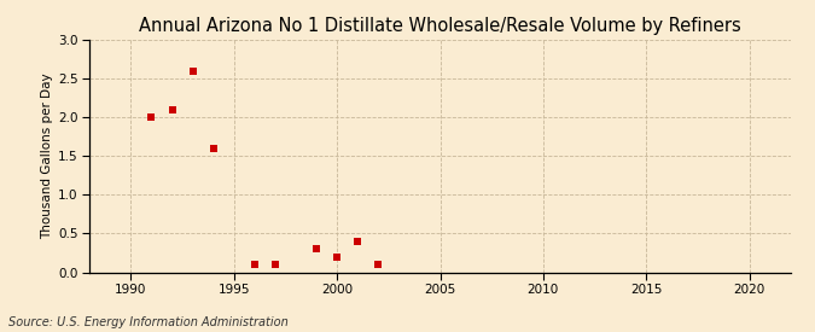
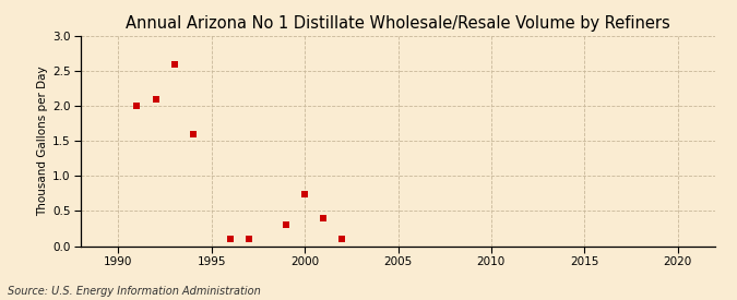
2000: 0.20 -> 0.74
